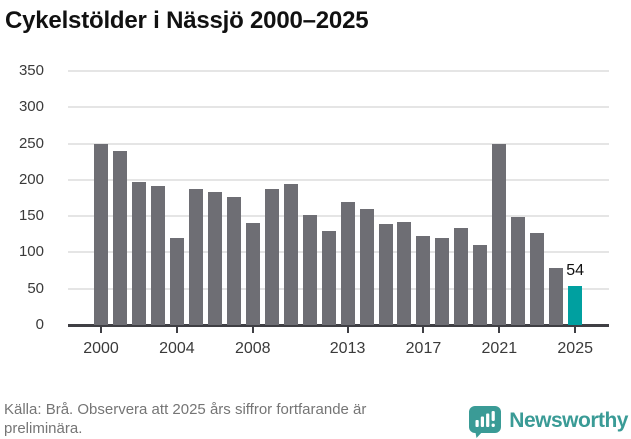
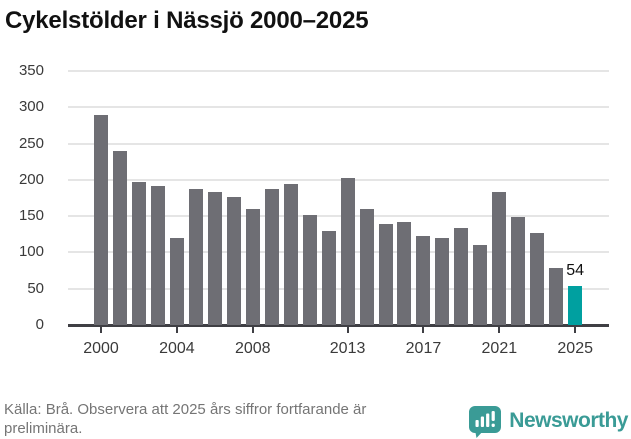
2000: 250 -> 290
2008: 140 -> 160
2013: 170 -> 200
2021: 250 -> 180
